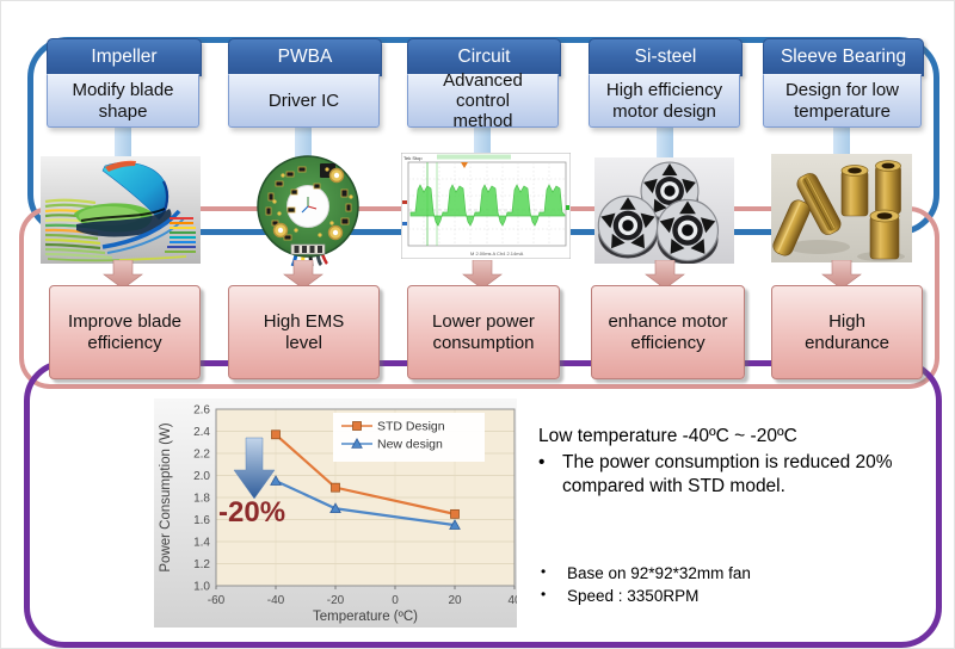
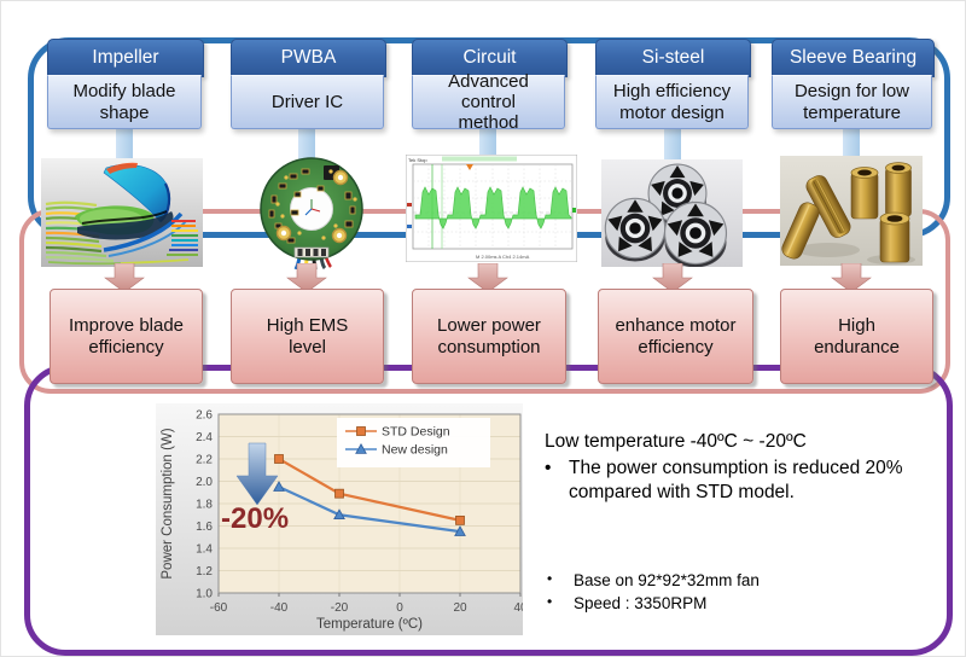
STD Design/-40: 2.4 -> 2.2
